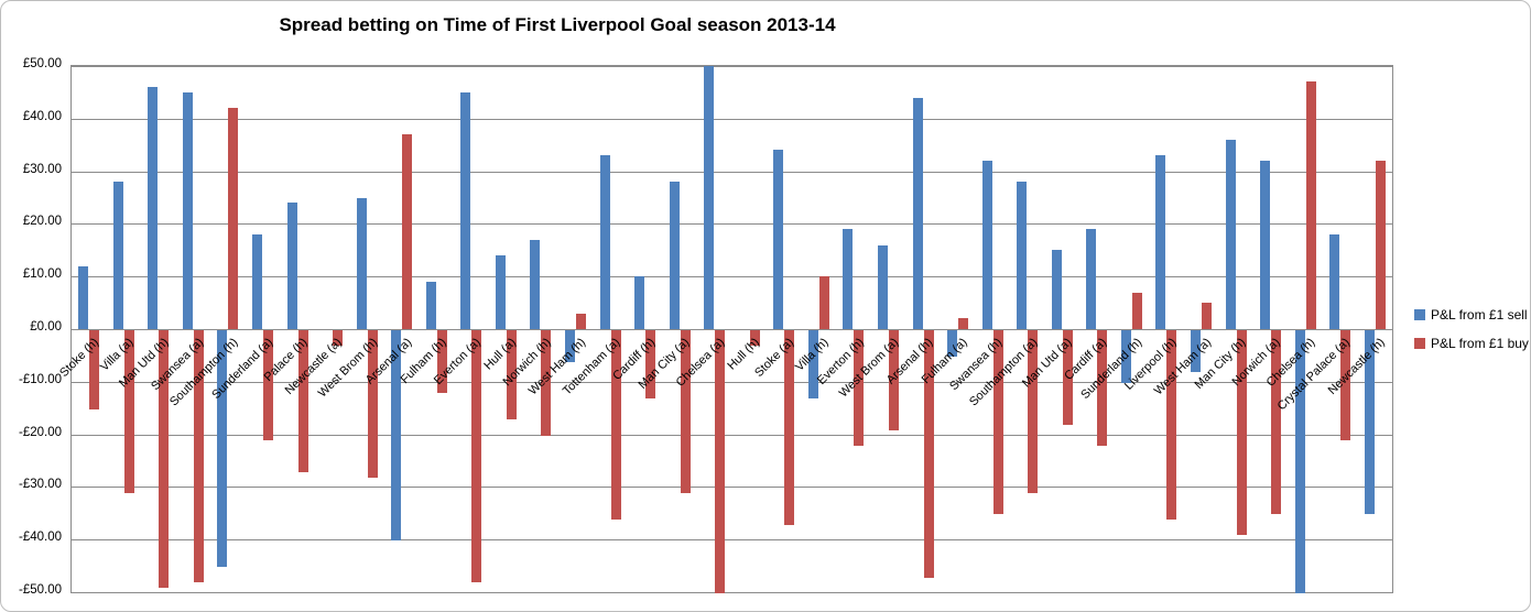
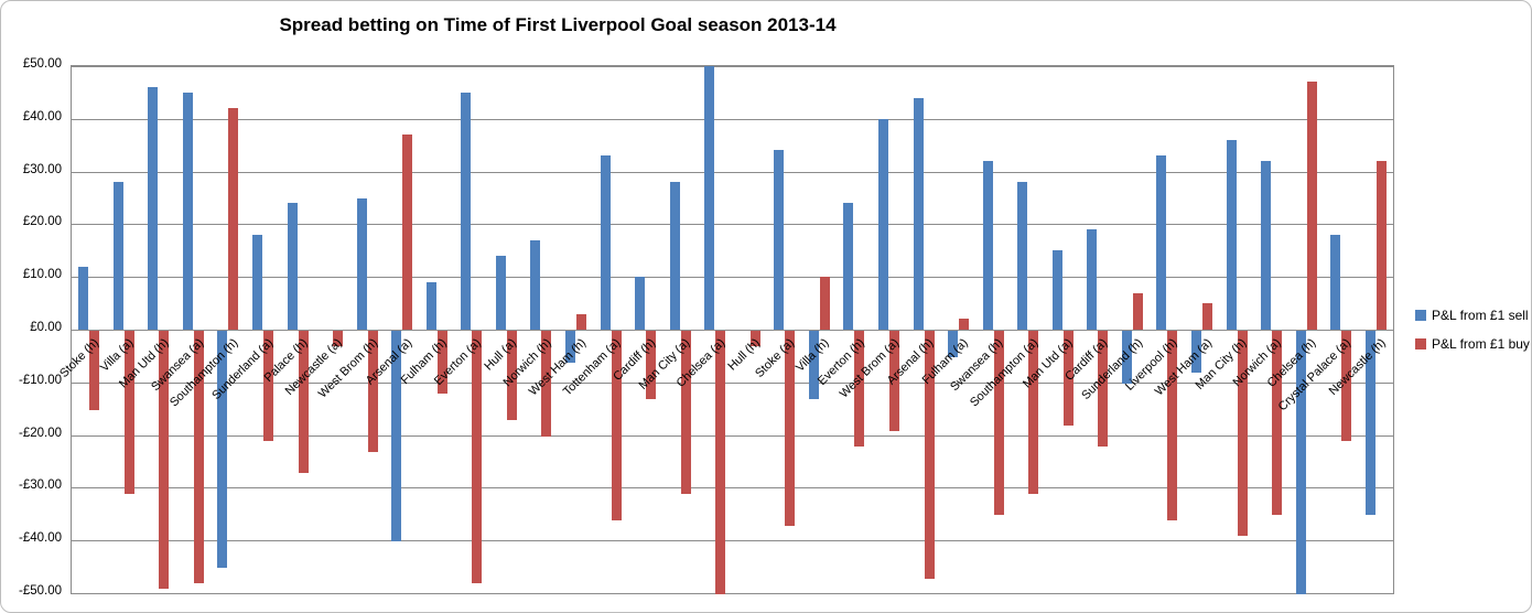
P&L from £1 buy/West Brom (h): -£28 -> -£23
P&L from £1 sell/Everton (h): £19 -> £24
P&L from £1 sell/West Brom (a): £16 -> £40
